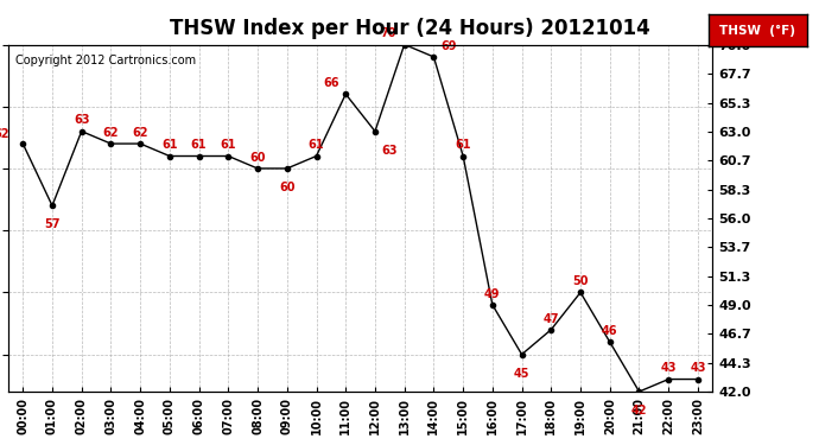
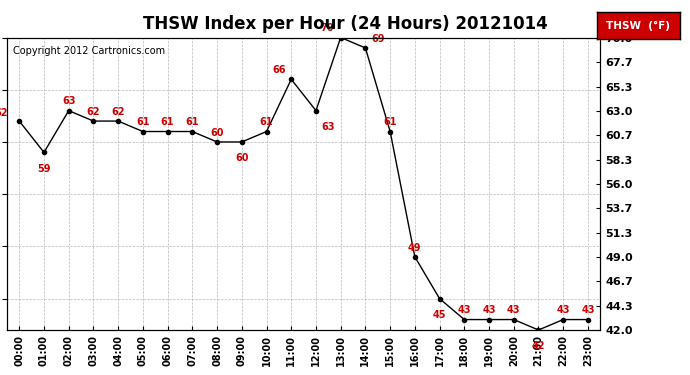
01:00: 57 -> 59
18:00: 47 -> 43
19:00: 50 -> 43
20:00: 46 -> 43
